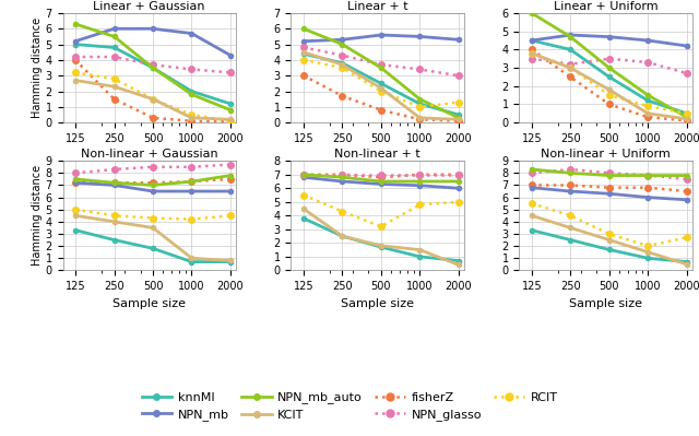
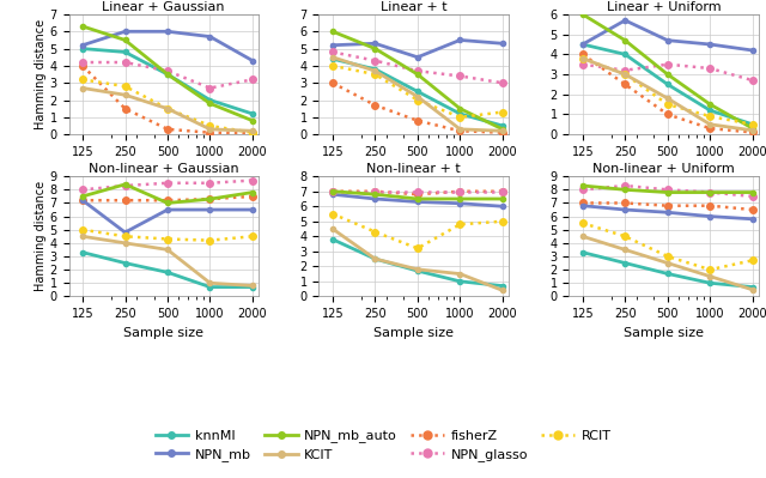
Linear + Gaussian/NPN_glasso/1000: 3.4 -> 2.7
Linear + t/NPN_mb/500: 5.6 -> 4.5
Linear + Uniform/NPN_mb/250: 4.8 -> 5.7
Non-linear + Gaussian/NPN_mb/250: 7.0 -> 4.8
Non-linear + Gaussian/NPN_mb_auto/250: 7.2 -> 8.4
